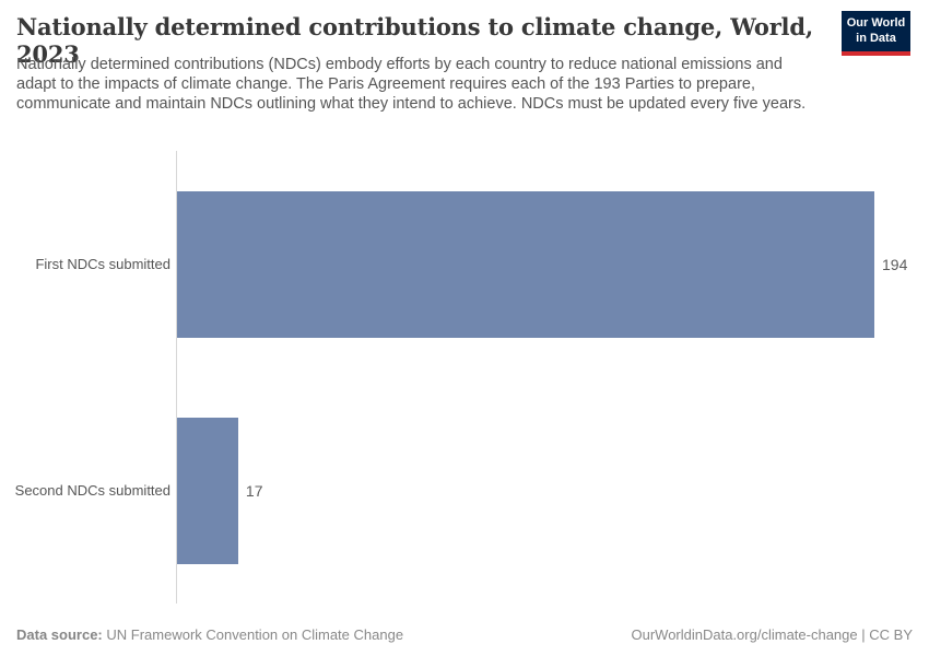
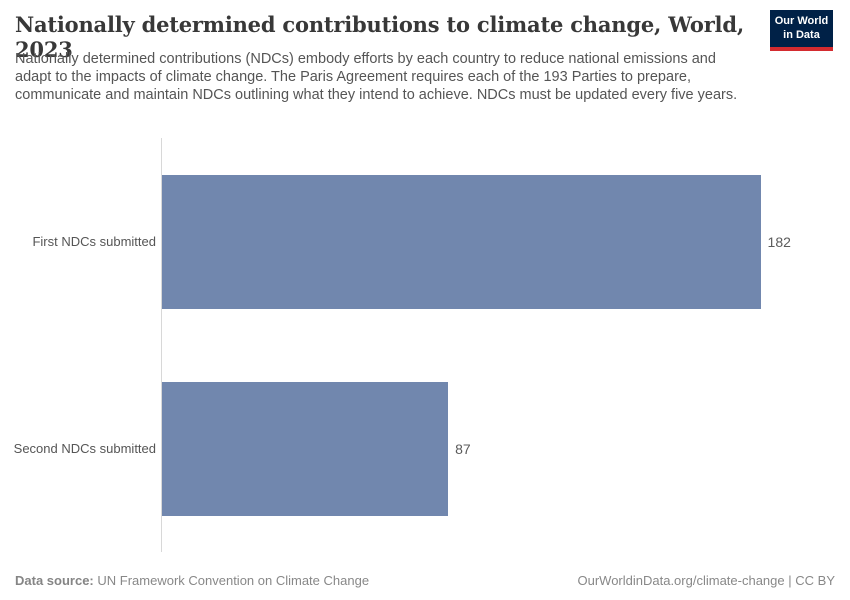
First NDCs submitted: 194 -> 182
Second NDCs submitted: 17 -> 87
